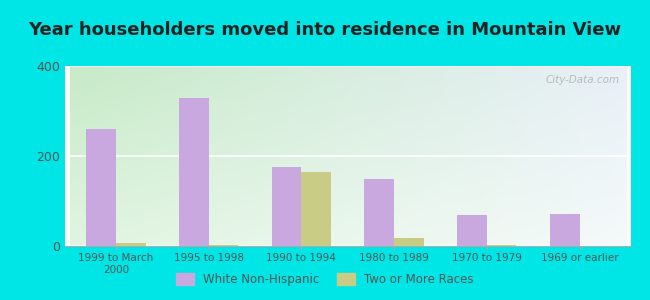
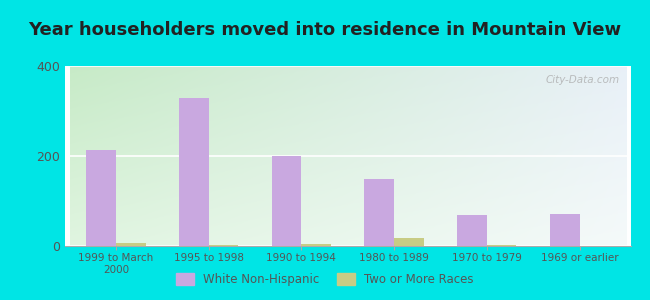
White Non-Hispanic/1999 to March 2000: 260 -> 213
White Non-Hispanic/1990 to 1994: 175 -> 200
Two or More Races/1990 to 1994: 165 -> 5
